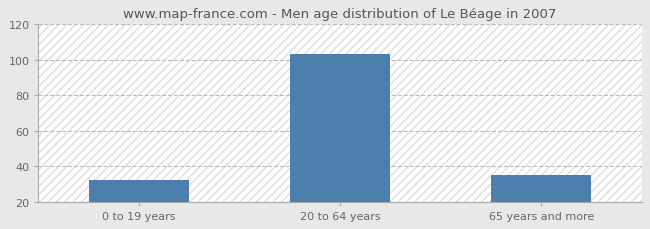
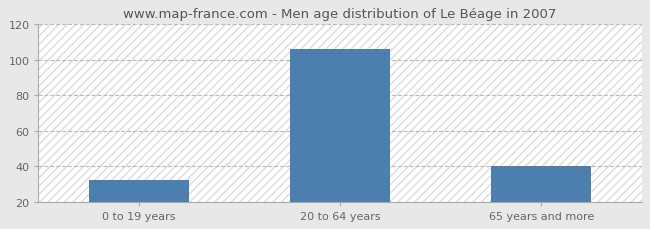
20 to 64 years: 103 -> 106
65 years and more: 35 -> 40
